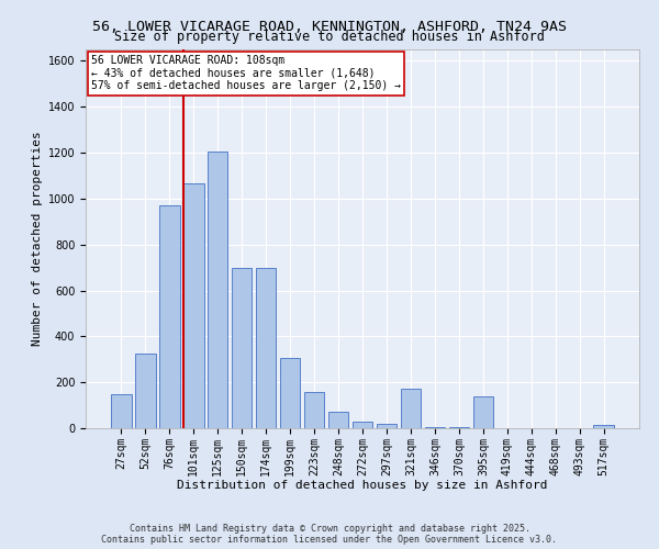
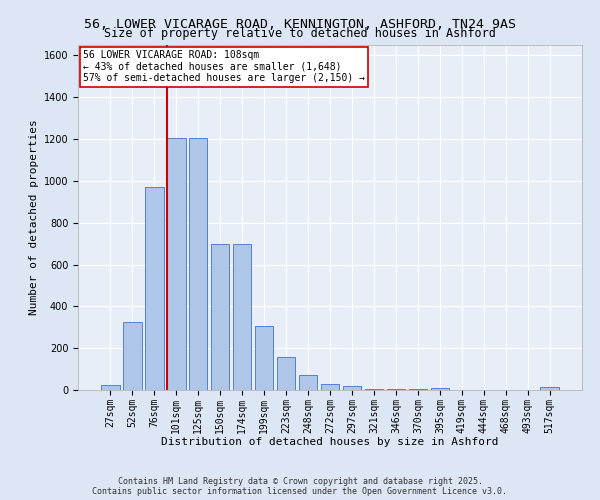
27sqm: 150 -> 25
101sqm: 1065 -> 1205
321sqm: 170 -> 5
395sqm: 140 -> 8
